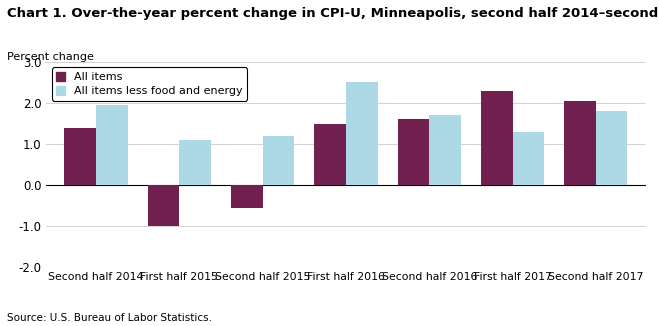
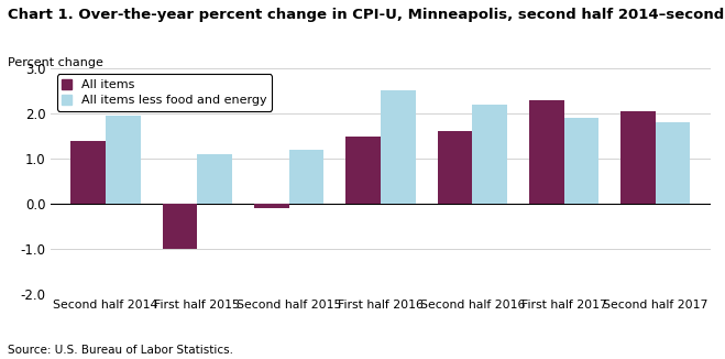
All items/Second half 2015: -0.55 -> -0.10
All items less food and energy/Second half 2016: 1.70 -> 2.20
All items less food and energy/First half 2017: 1.30 -> 1.90
